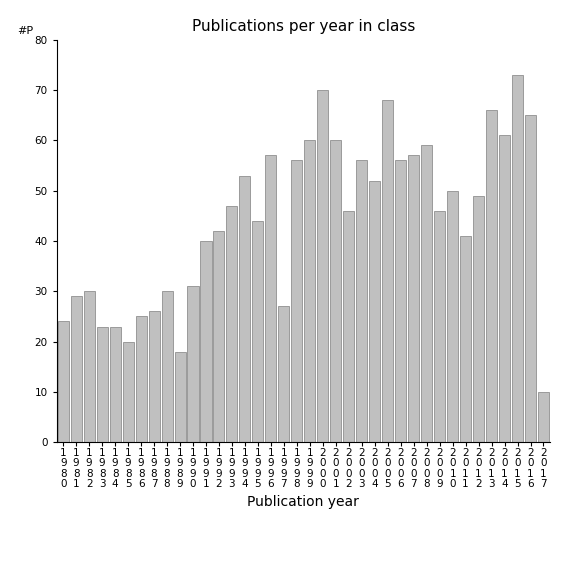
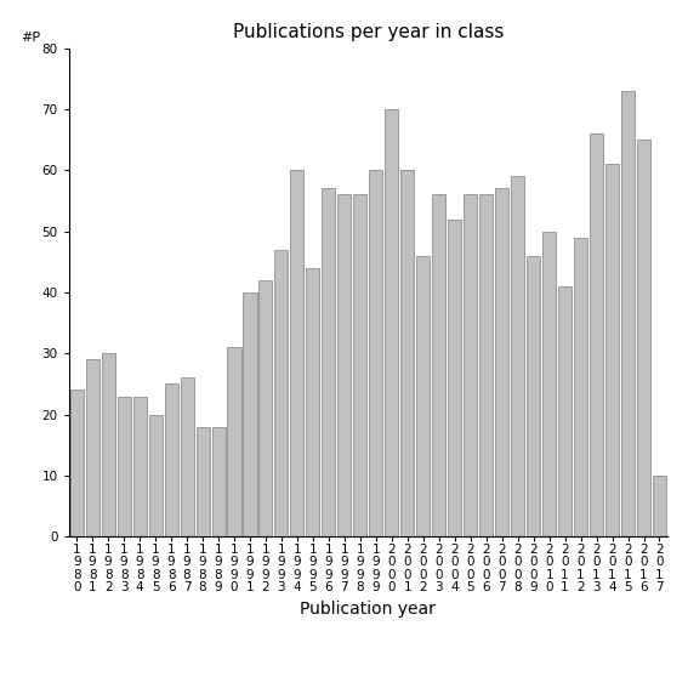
1 9 8 8: 30 -> 18
1 9 9 4: 53 -> 60
1 9 9 7: 27 -> 56
2 0 0 5: 68 -> 56
